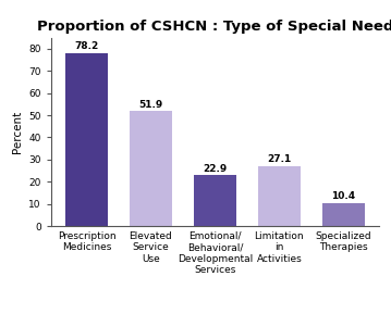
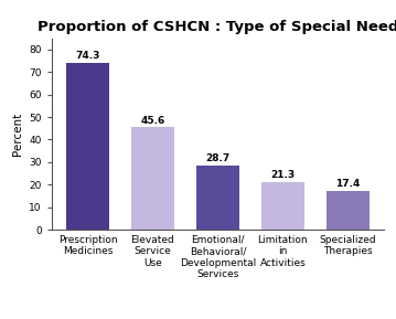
Prescription Medicines: 78.2 -> 74.3
Elevated Service Use: 51.9 -> 45.6
Emotional/ Behavioral/ Developmental Services: 22.9 -> 28.7
Limitation in Activities: 27.1 -> 21.3
Specialized Therapies: 10.4 -> 17.4
